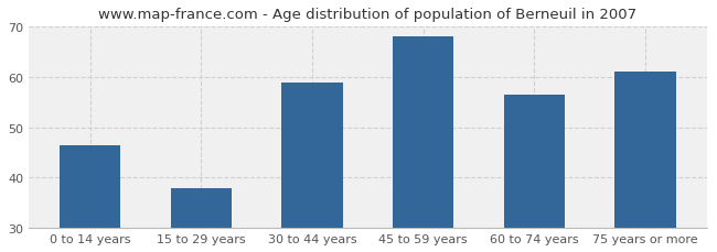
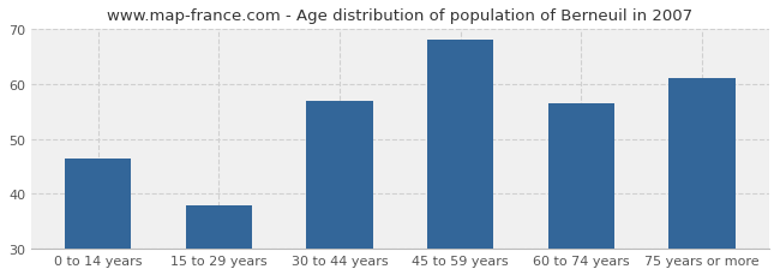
30 to 44 years: 59.0 -> 57.0
